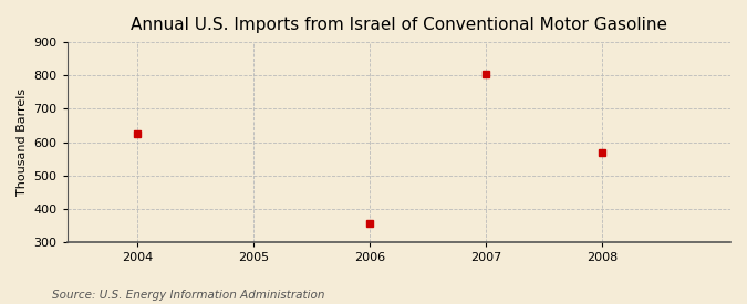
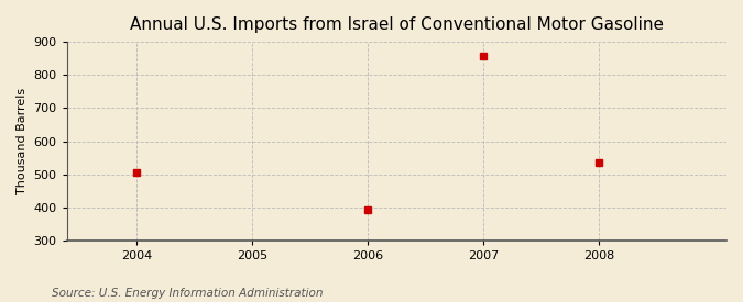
2004: 625 -> 507
2006: 355 -> 393
2007: 805 -> 858
2008: 570 -> 534
